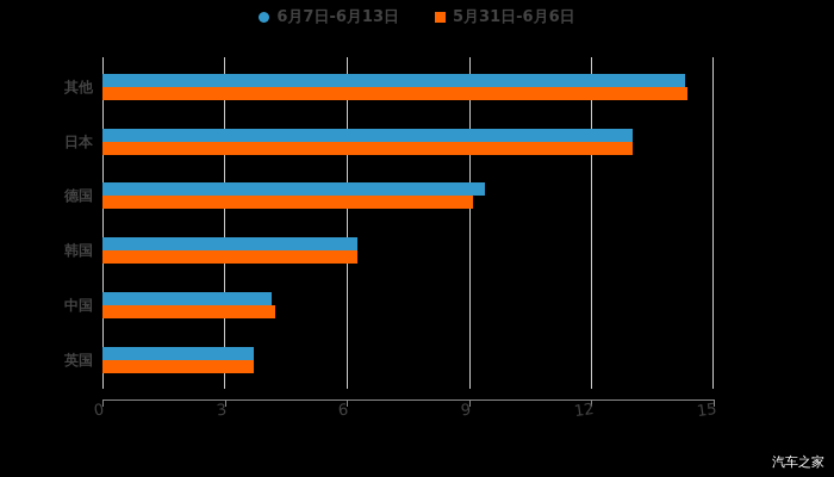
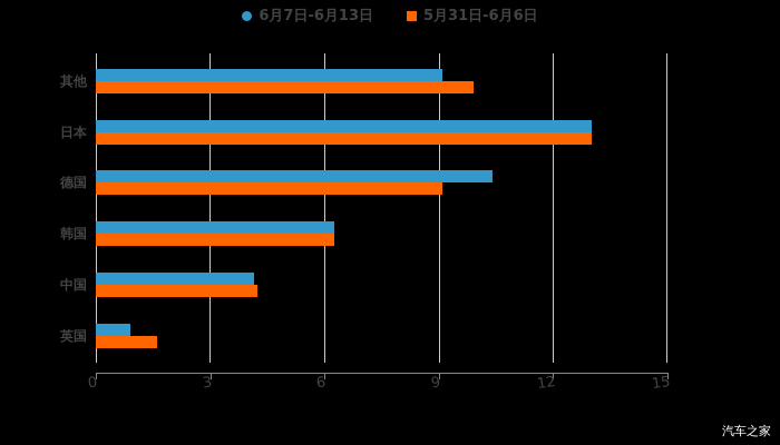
6月7日-6月13日/其他: 14.3 -> 9.1
5月31日-6月6日/其他: 14.3 -> 9.9
6月7日-6月13日/德国: 9.4 -> 10.4
6月7日-6月13日/英国: 3.7 -> 0.9
5月31日-6月6日/英国: 3.7 -> 1.6
